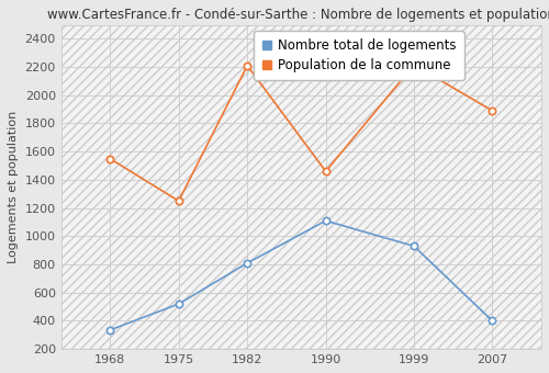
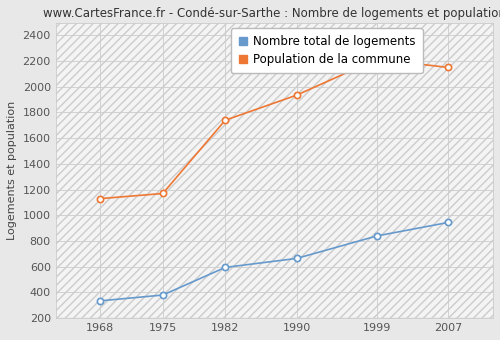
Population de la commune/1968: 1550 -> 1130
Nombre total de logements/1975: 520 -> 380
Population de la commune/1975: 1250 -> 1170
Nombre total de logements/1982: 810 -> 600
Population de la commune/1982: 2210 -> 1740
Nombre total de logements/1990: 1110 -> 660
Population de la commune/1990: 1460 -> 1940
Nombre total de logements/1999: 930 -> 840
Nombre total de logements/2007: 400 -> 940
Population de la commune/2007: 1890 -> 2150
